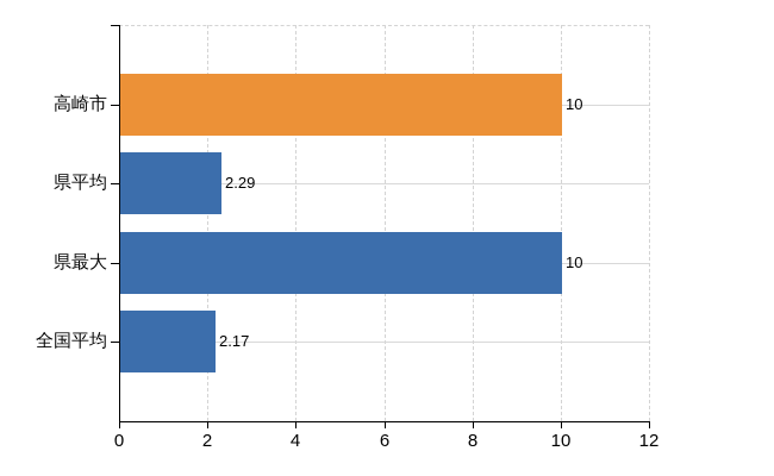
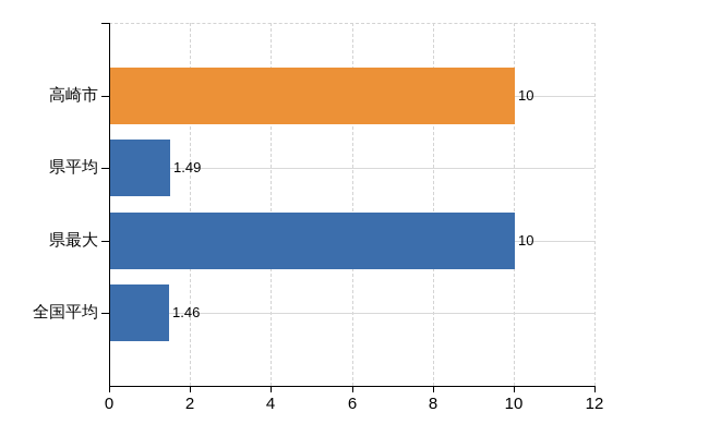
県平均: 2.29 -> 1.49
全国平均: 2.17 -> 1.46
